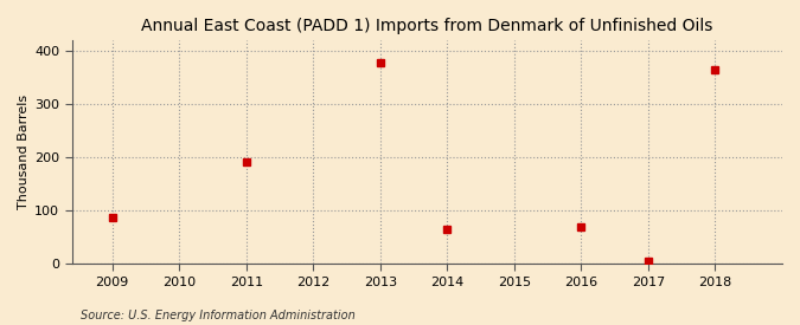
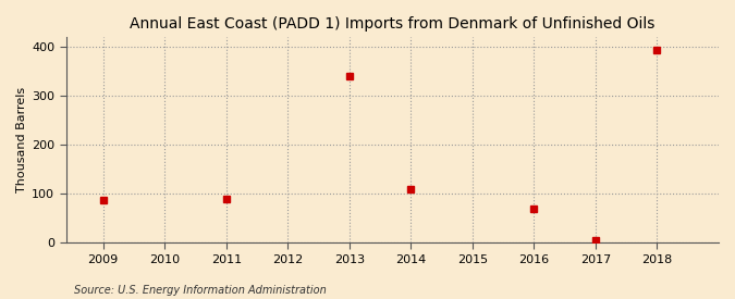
2011: 191 -> 90
2013: 379 -> 340
2014: 65 -> 110
2018: 365 -> 395
